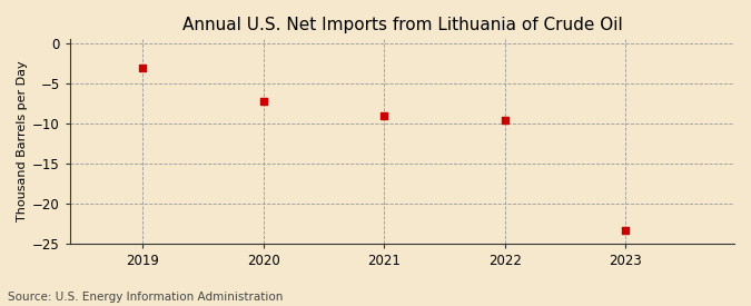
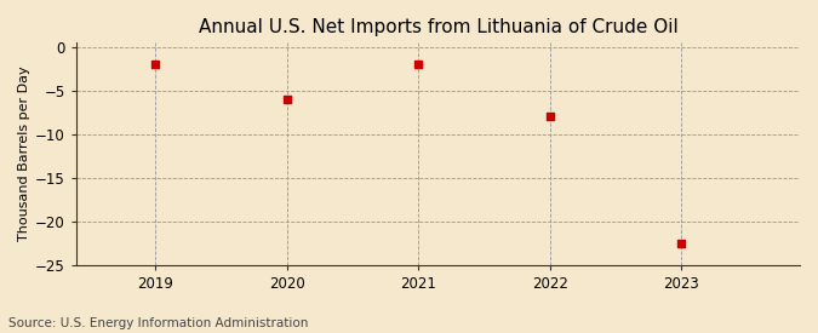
2019: -3.0 -> -2.0
2020: -7.2 -> -6.0
2021: -9.0 -> -2.0
2022: -9.6 -> -8.0
2023: -23.4 -> -22.5
